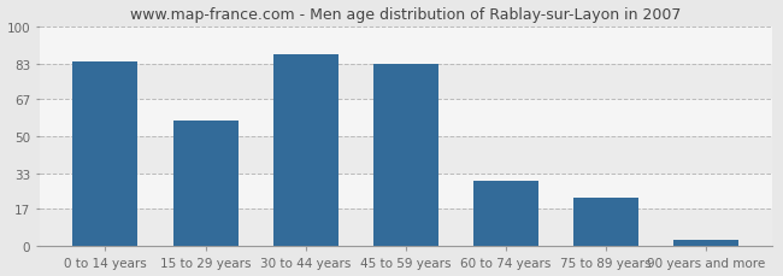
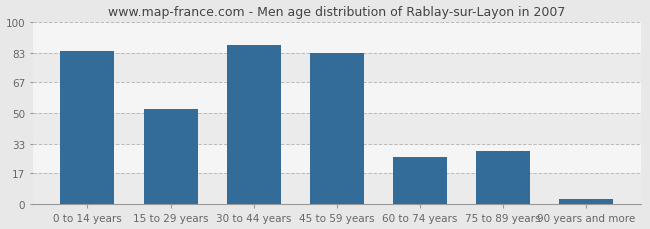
15 to 29 years: 57 -> 52
60 to 74 years: 30 -> 26
75 to 89 years: 22 -> 29
